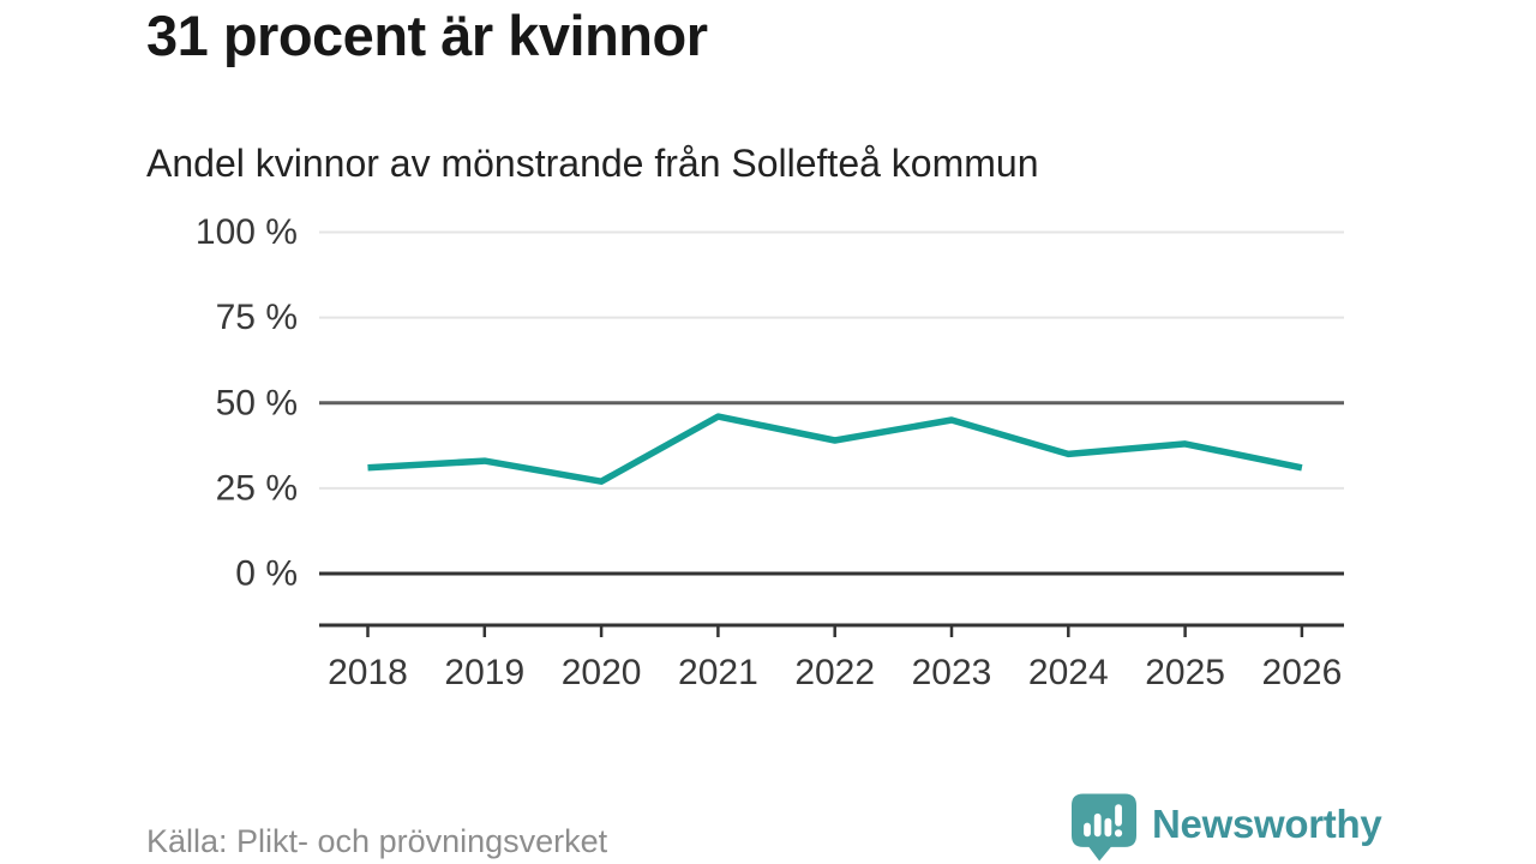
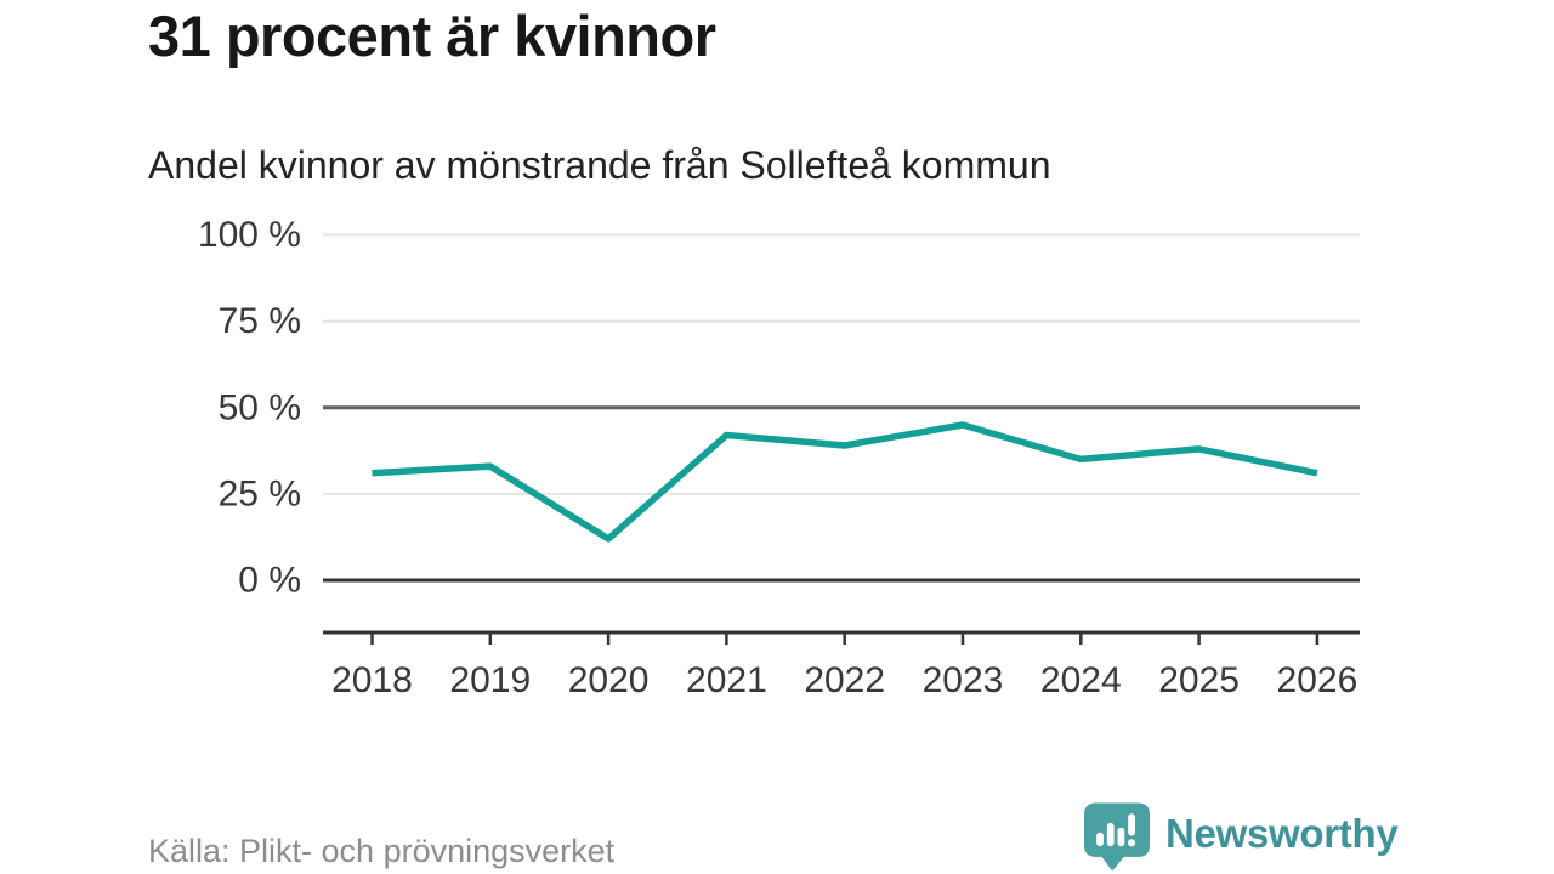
2020: 27% -> 12%
2021: 46% -> 42%
